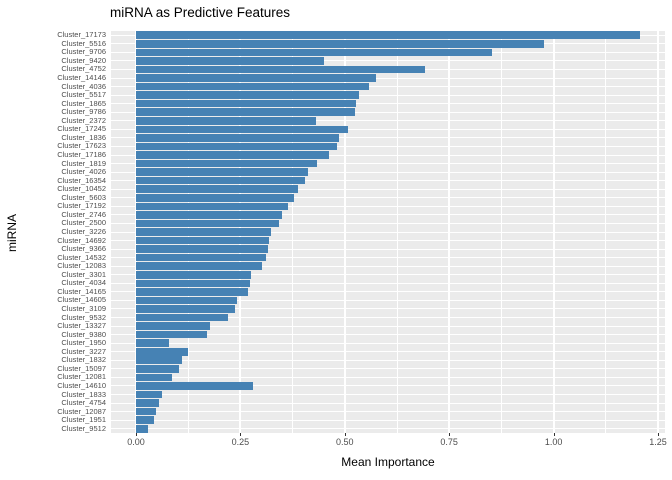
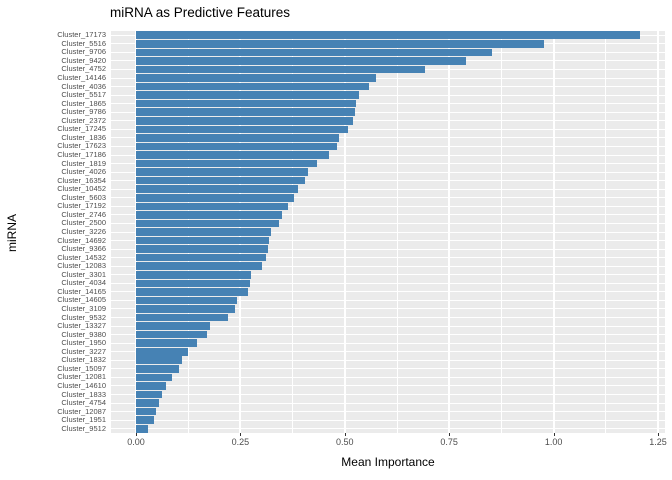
Cluster_9420: 0.45 -> 0.79
Cluster_2372: 0.43 -> 0.52
Cluster_1950: 0.08 -> 0.14
Cluster_14610: 0.28 -> 0.07
